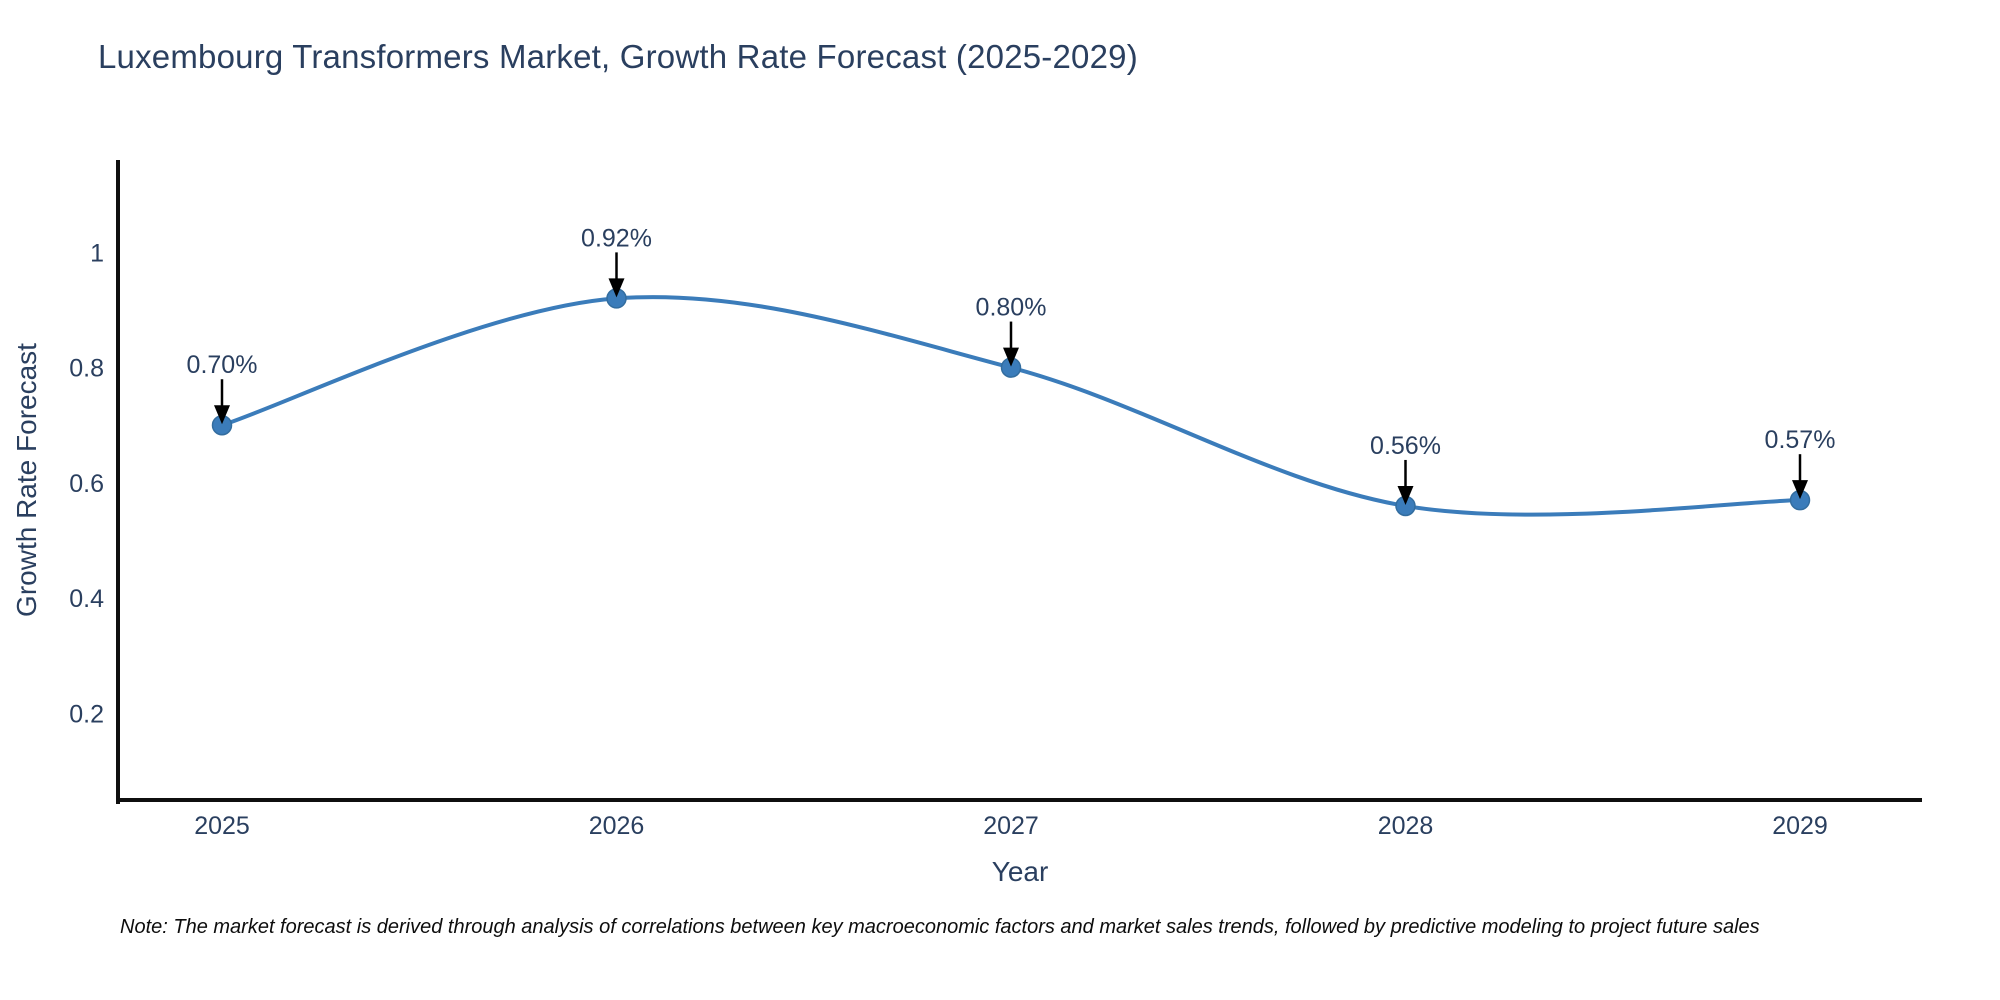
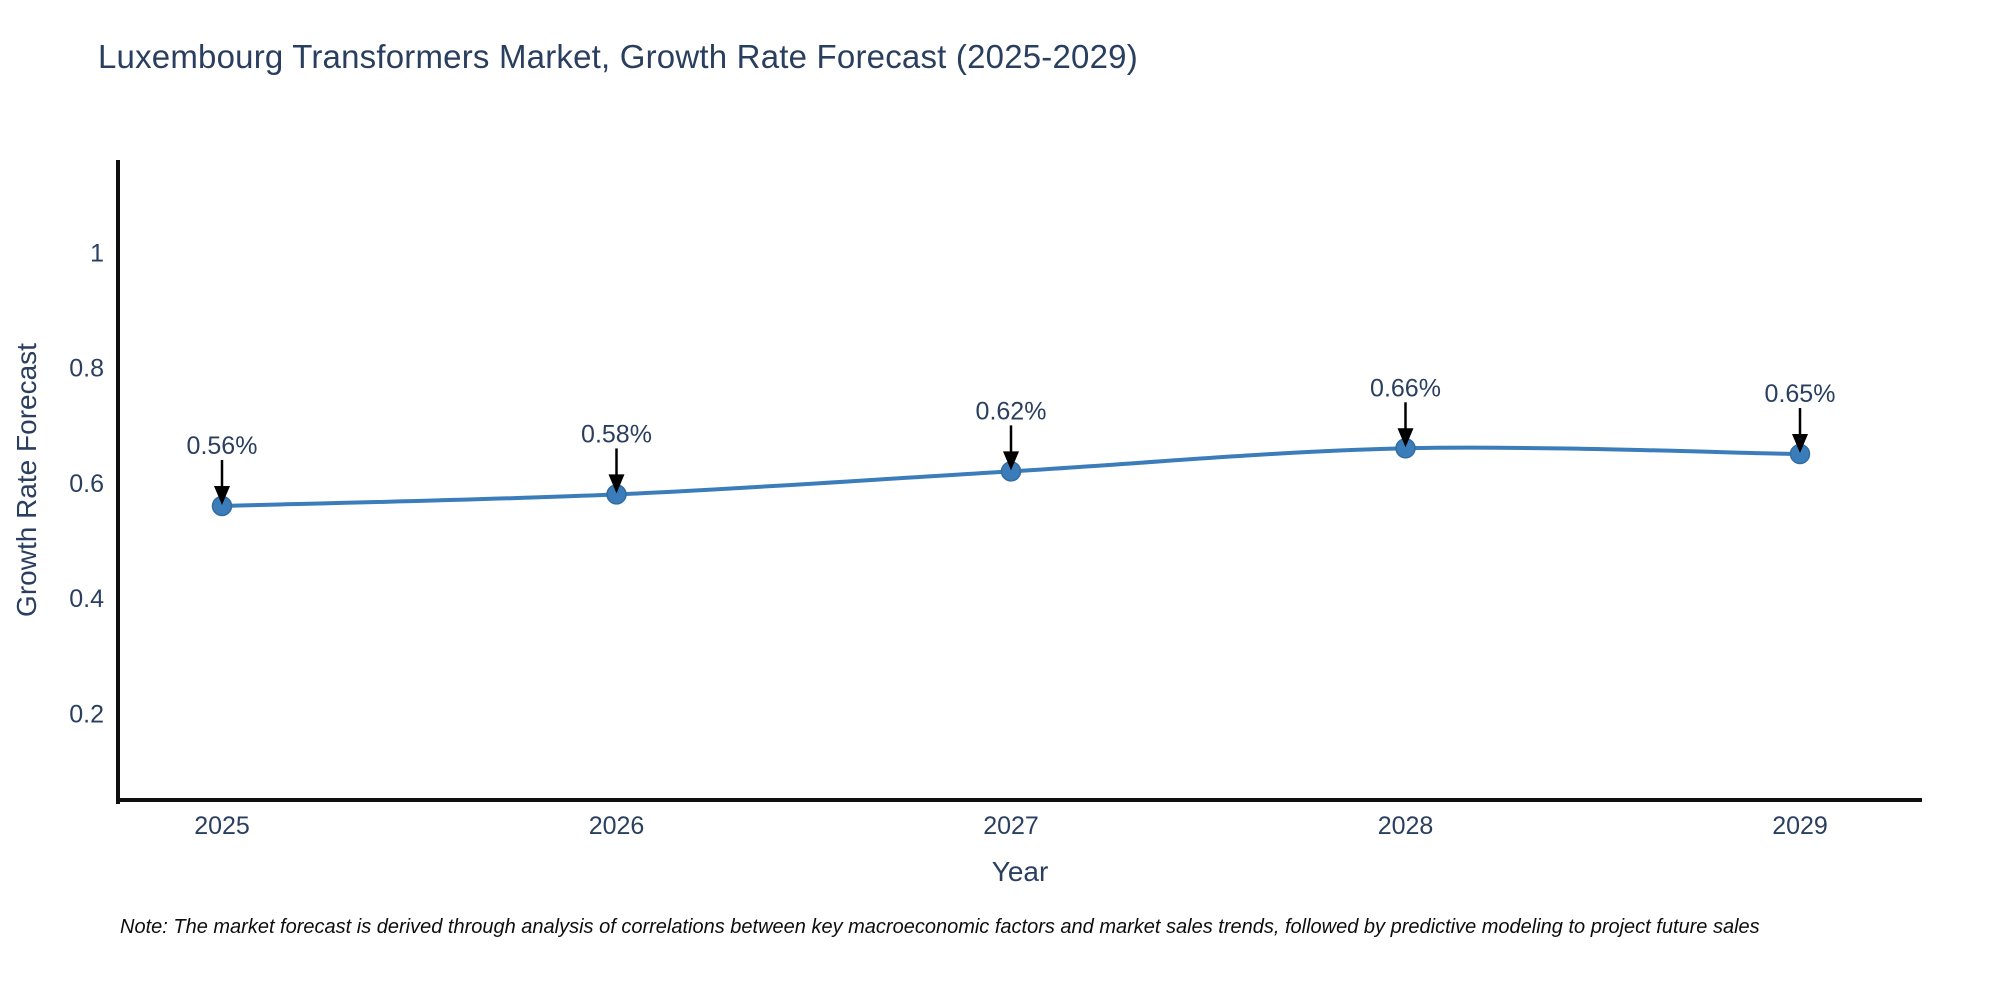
2025: 0.70% -> 0.56%
2026: 0.92% -> 0.58%
2027: 0.80% -> 0.62%
2028: 0.56% -> 0.66%
2029: 0.57% -> 0.65%
